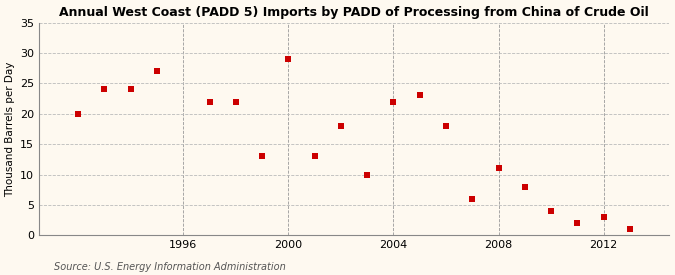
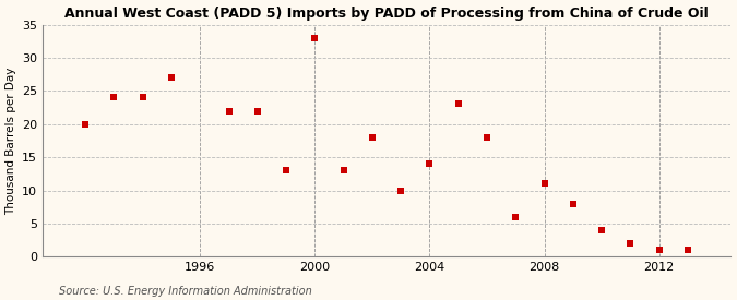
2000: 29 -> 33
2004: 22 -> 14
2012: 3 -> 1
